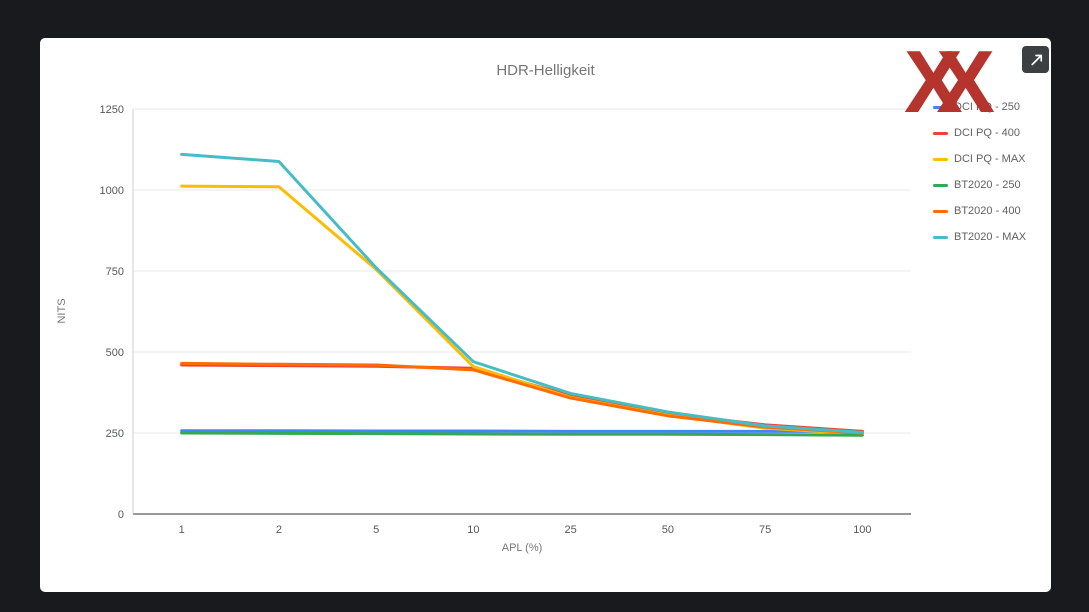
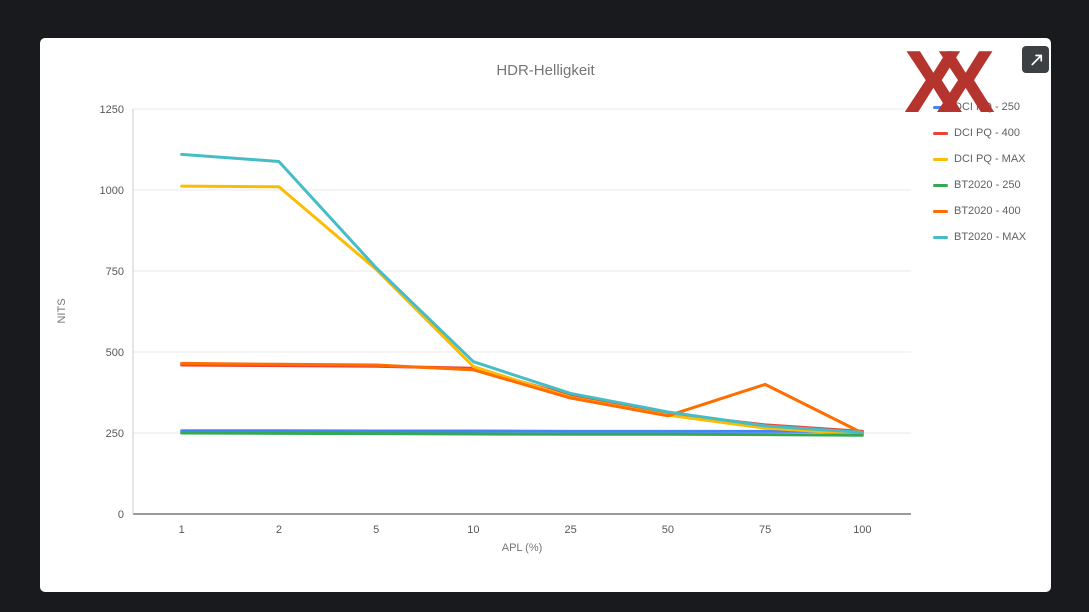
BT2020 - 400/75: 270 -> 400
